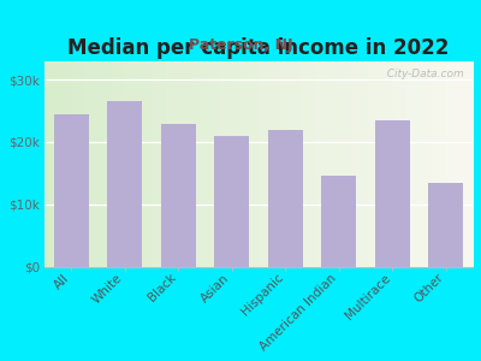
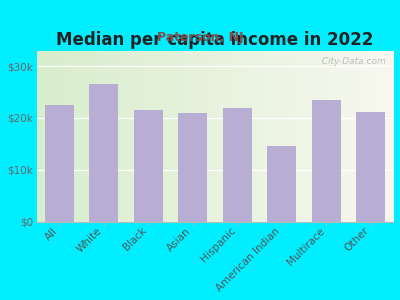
All: $24.4k -> $22.5k
Black: $22.8k -> $21.5k
Other: $13.4k -> $21.2k
